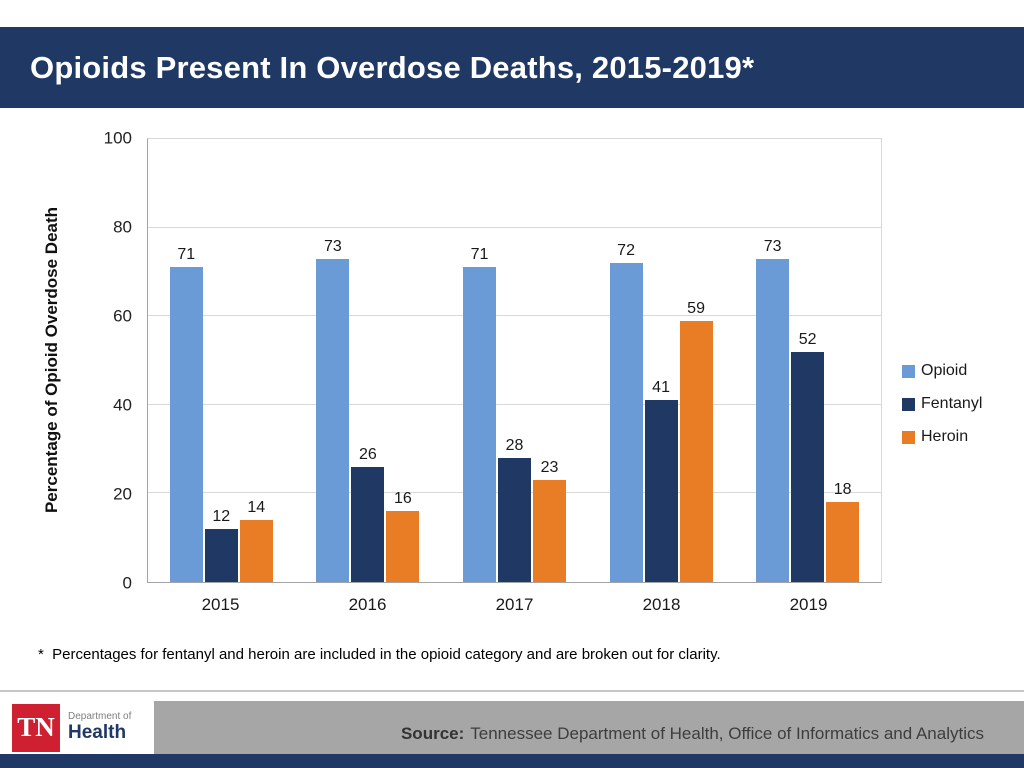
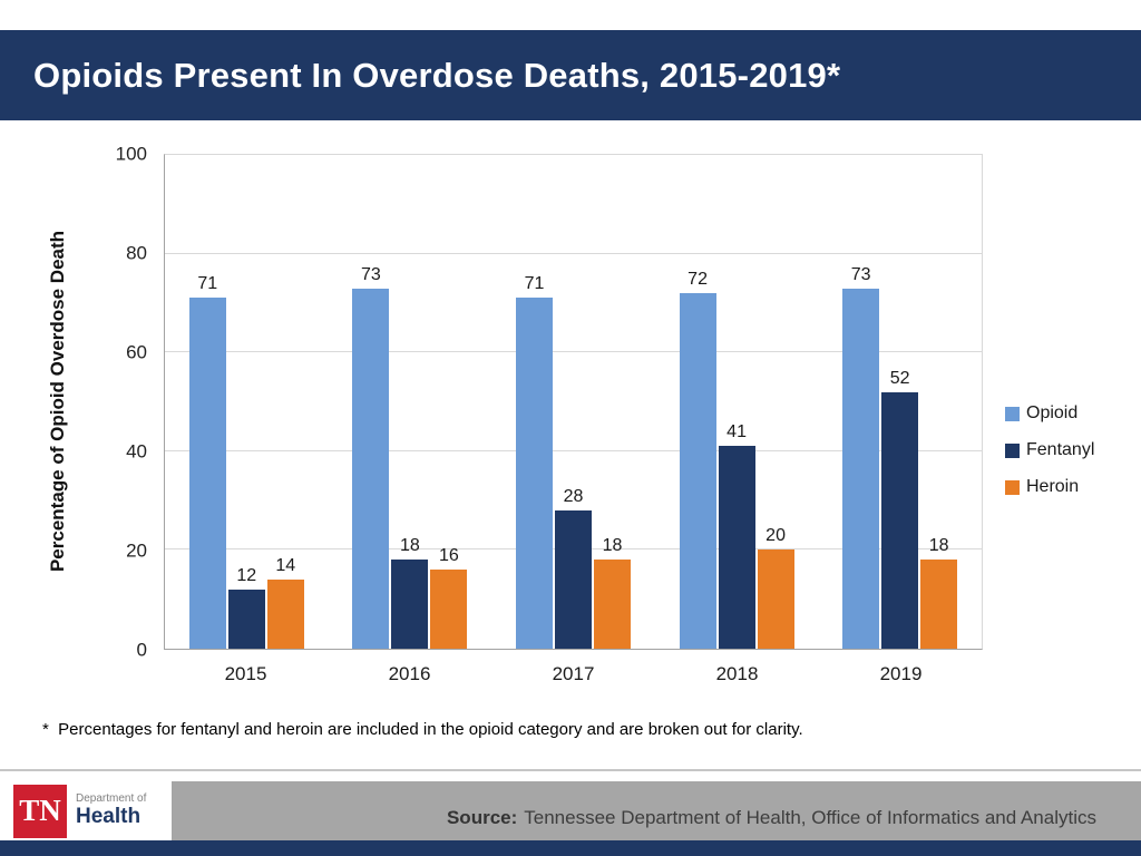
Fentanyl/2016: 26 -> 18
Heroin/2017: 23 -> 18
Heroin/2018: 59 -> 20
